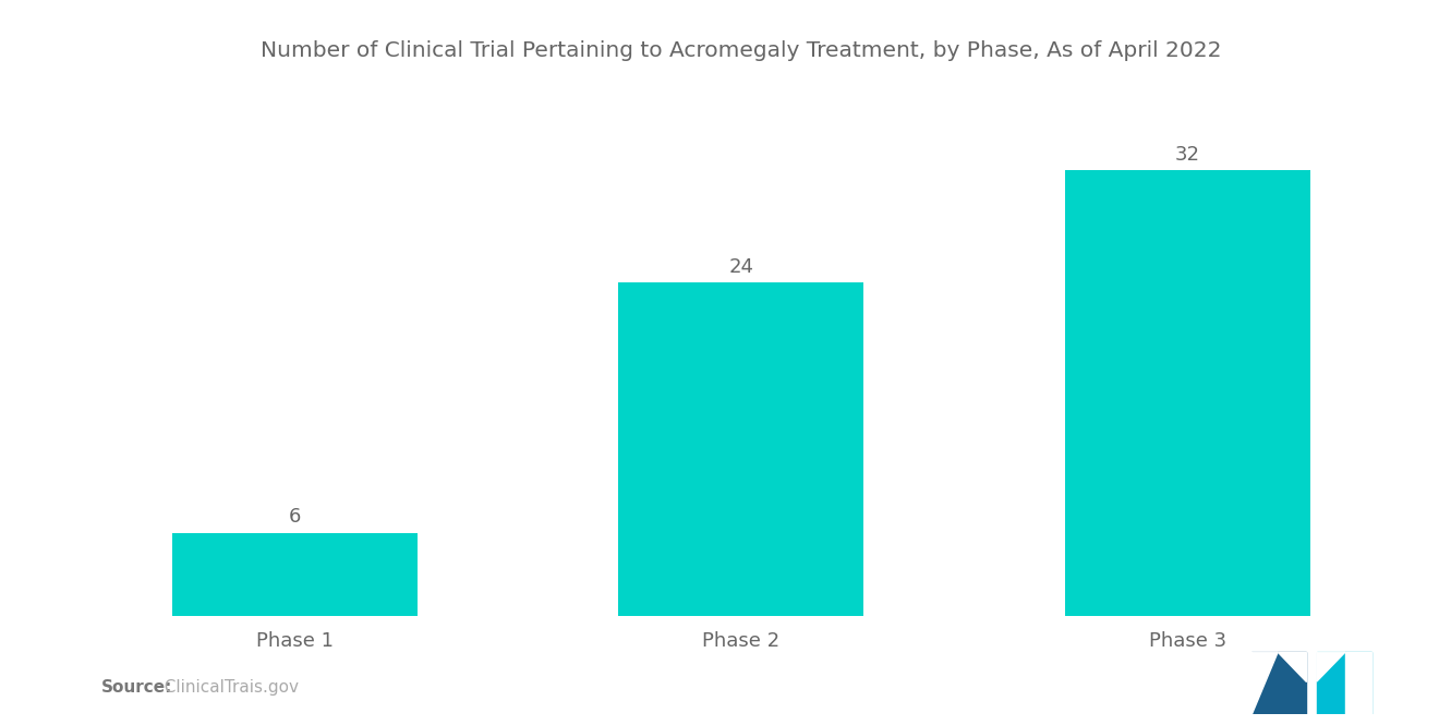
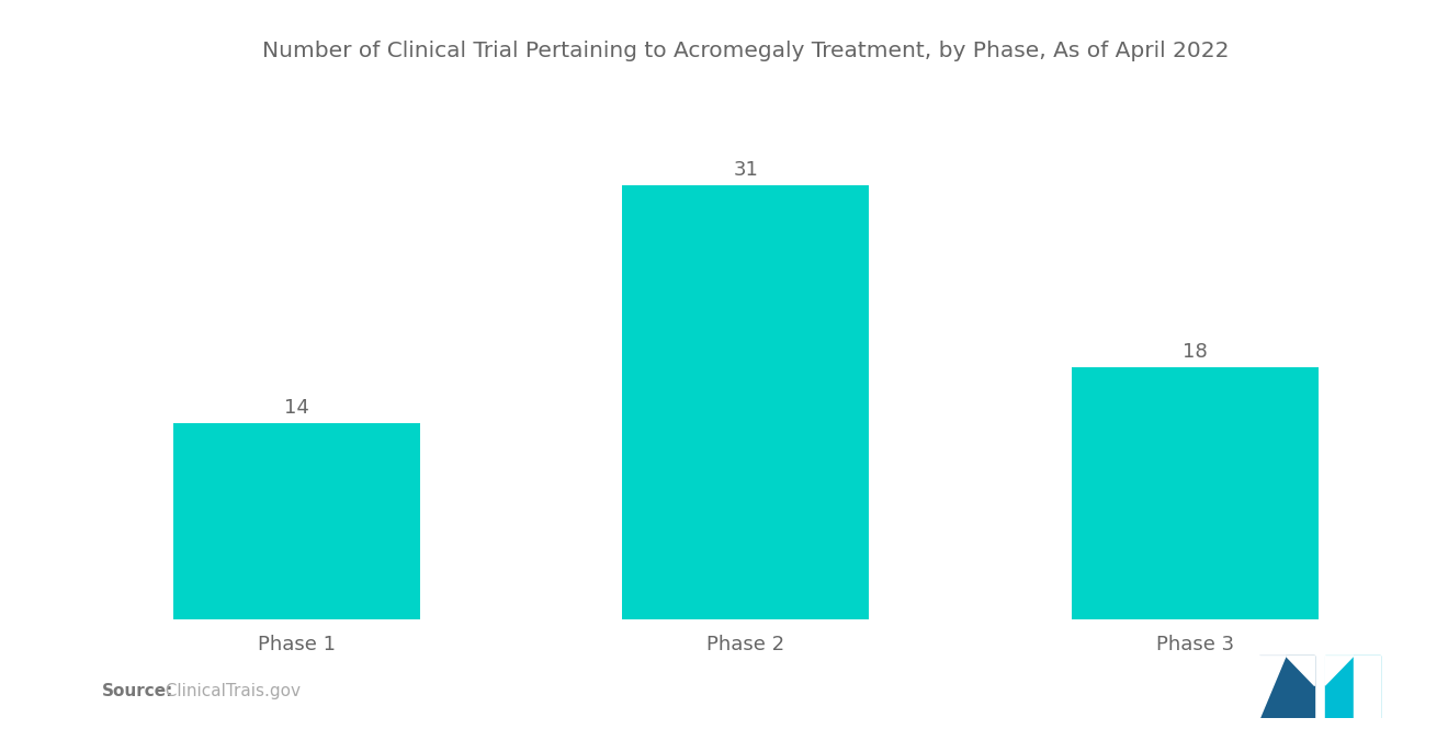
Phase 1: 6 -> 14
Phase 2: 24 -> 31
Phase 3: 32 -> 18
